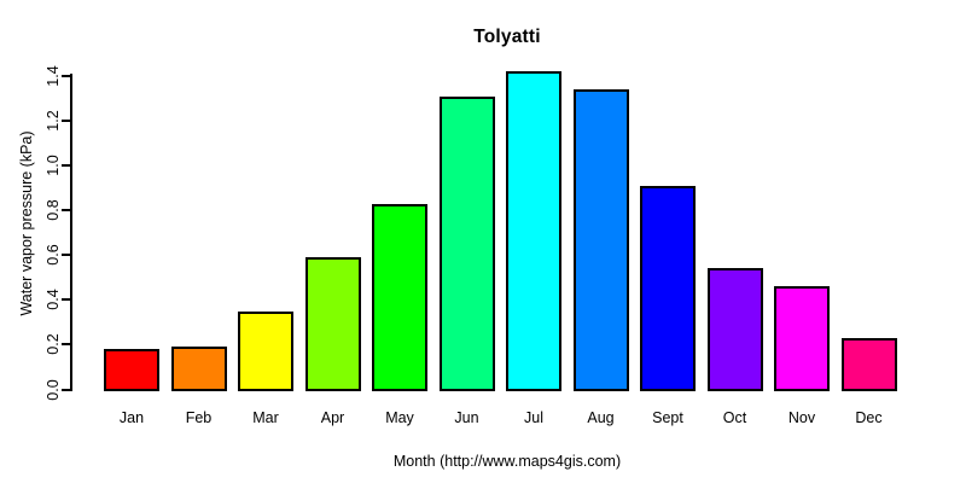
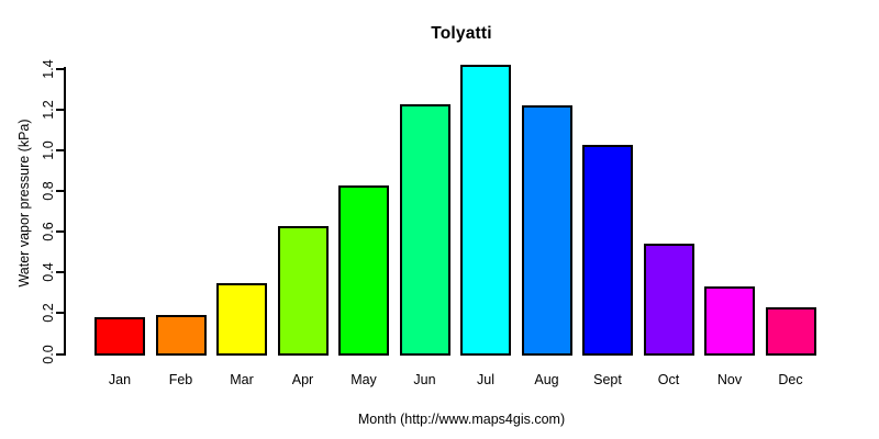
Apr: 0.59 -> 0.63
Jun: 1.31 -> 1.23
Aug: 1.34 -> 1.22
Sept: 0.91 -> 1.03
Nov: 0.46 -> 0.33
